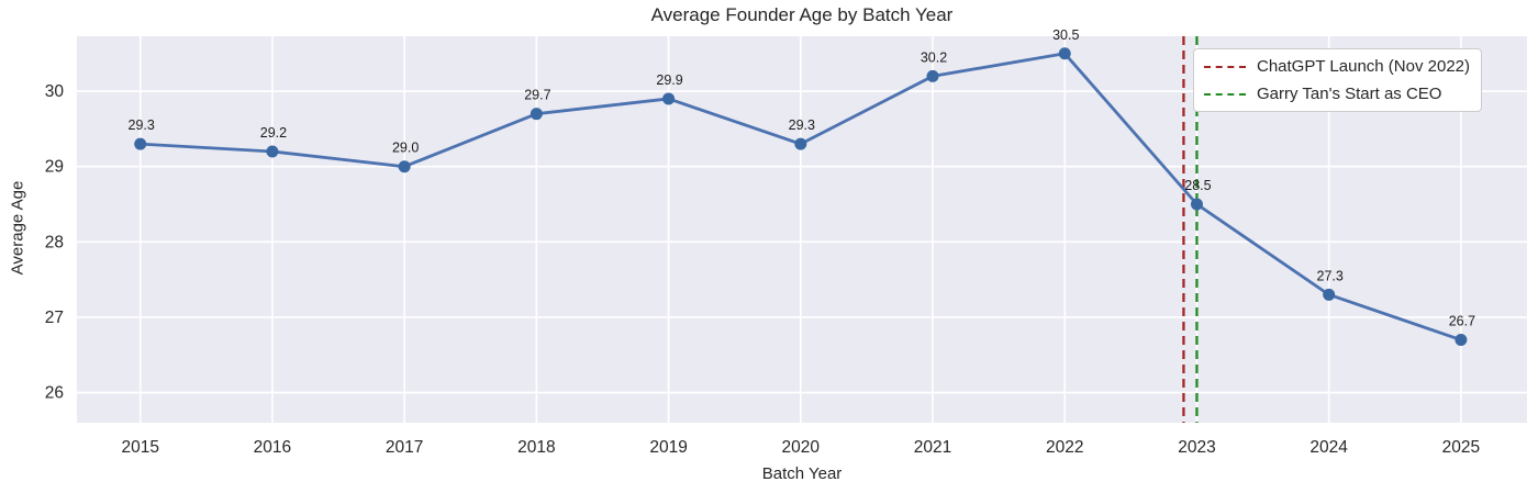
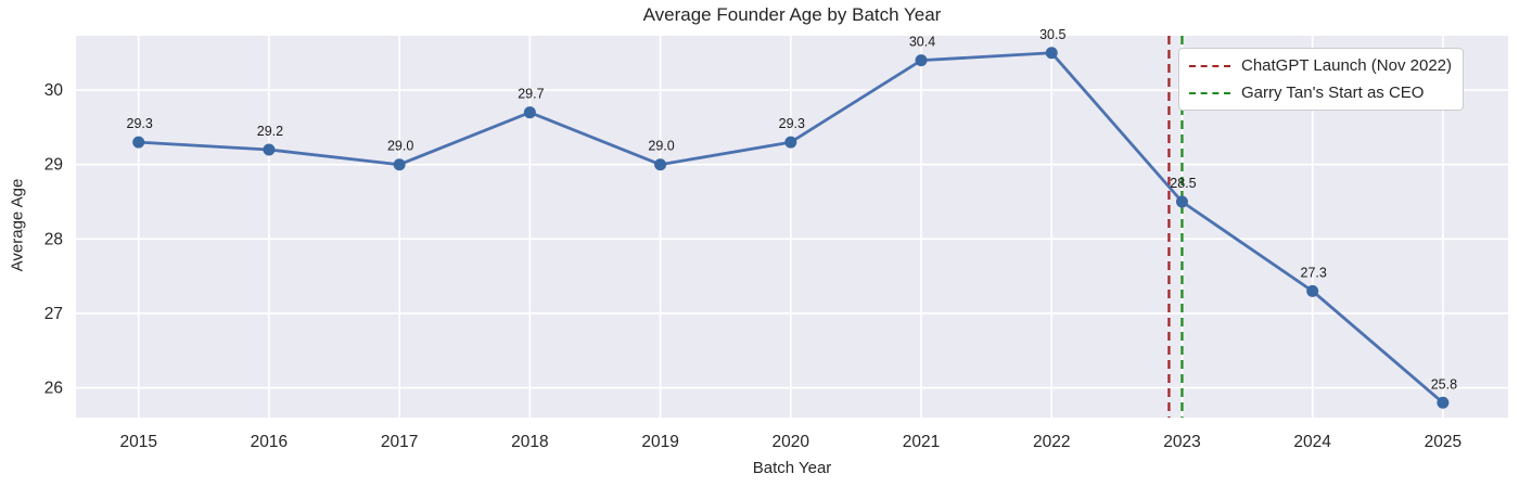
2019: 29.9 -> 29.0
2021: 30.2 -> 30.4
2025: 26.7 -> 25.8
